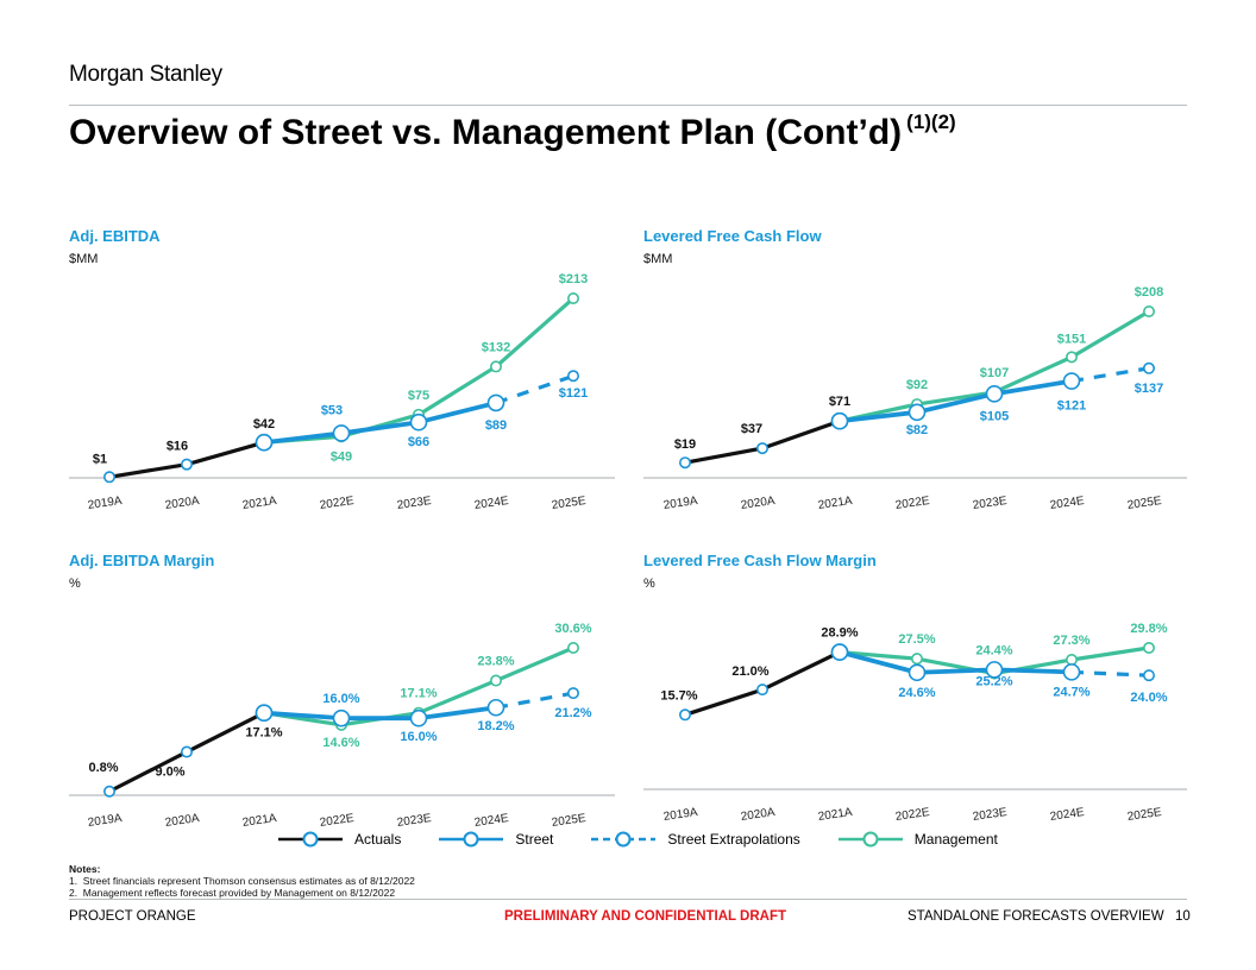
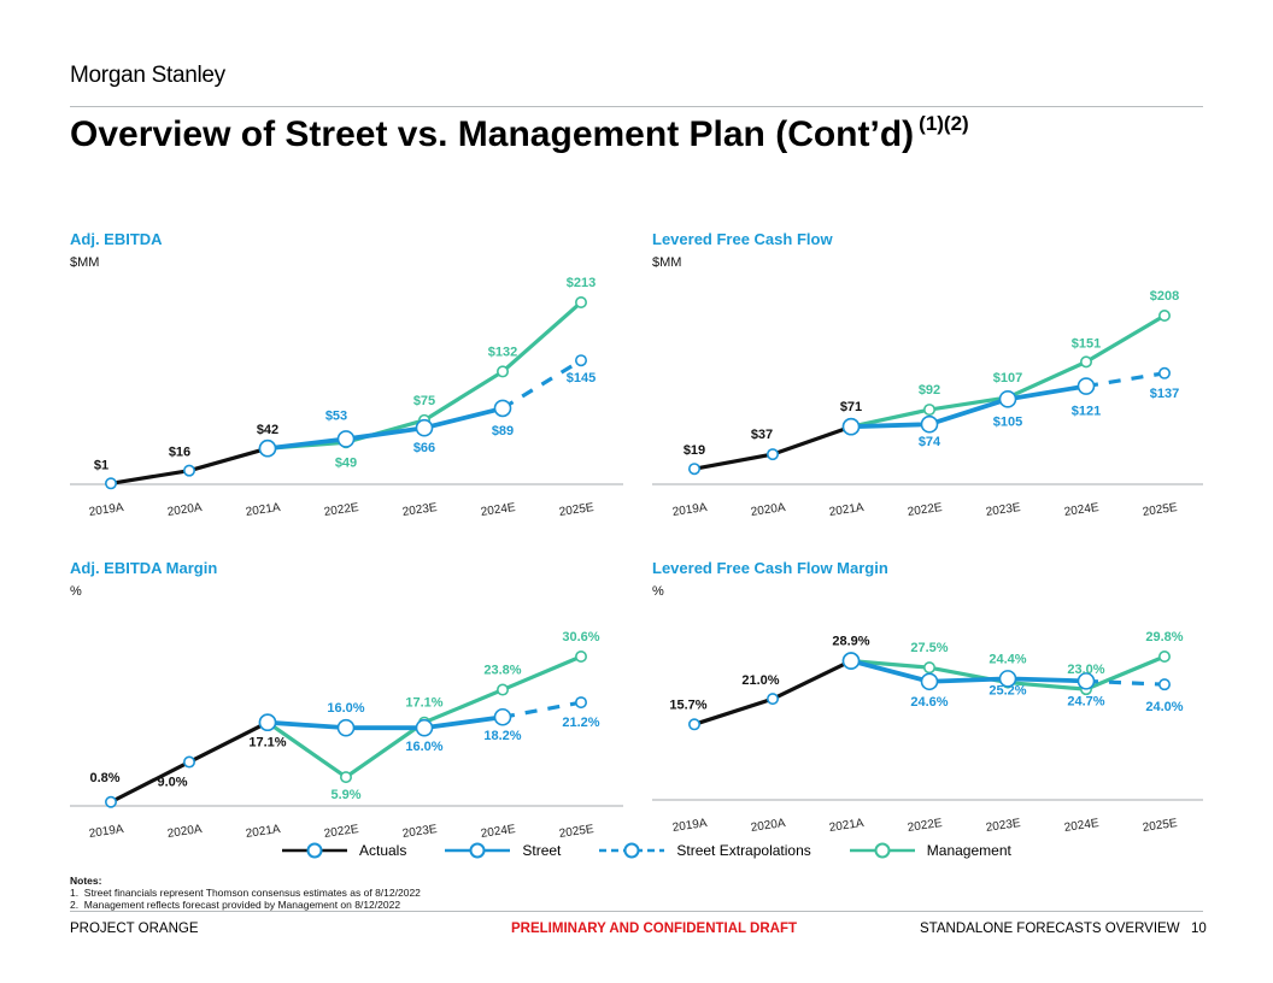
Adj. EBITDA/Street Extrapolations/2025E: $121 -> $145
Levered Free Cash Flow/Street/2022E: $82 -> $74
Adj. EBITDA Margin/Management/2022E: 14.6% -> 5.9%
Levered Free Cash Flow Margin/Management/2024E: 27.3% -> 23.0%
